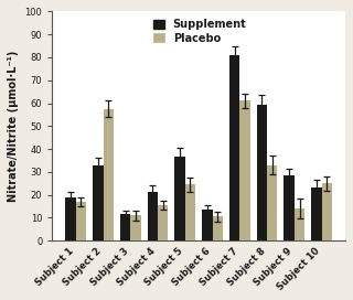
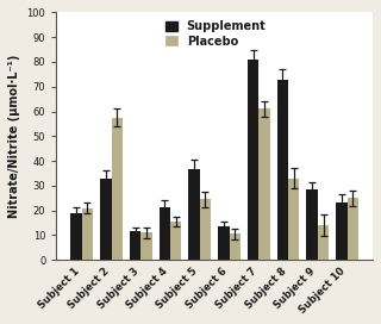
Placebo/Subject 1: 17.0 -> 21.0
Supplement/Subject 8: 59.5 -> 73.0
